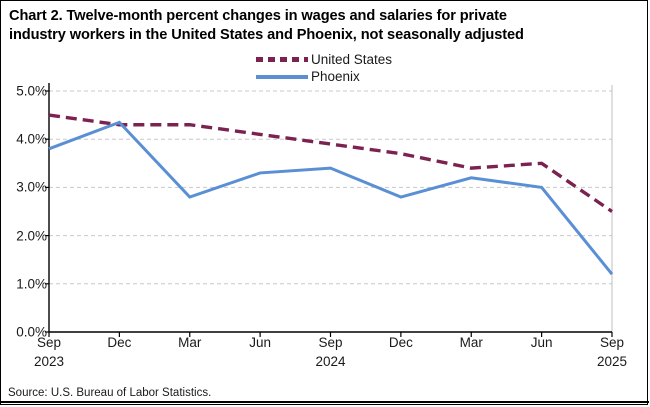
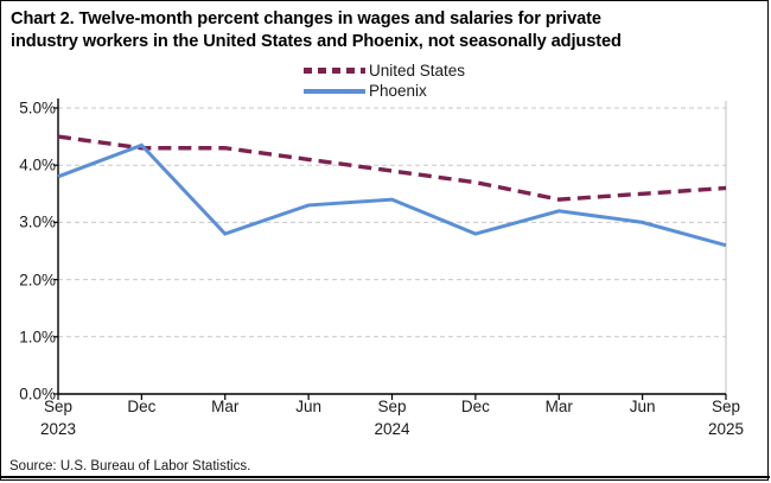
United States/Sep 2025: 2.5% -> 3.6%
Phoenix/Sep 2025: 1.2% -> 2.6%
